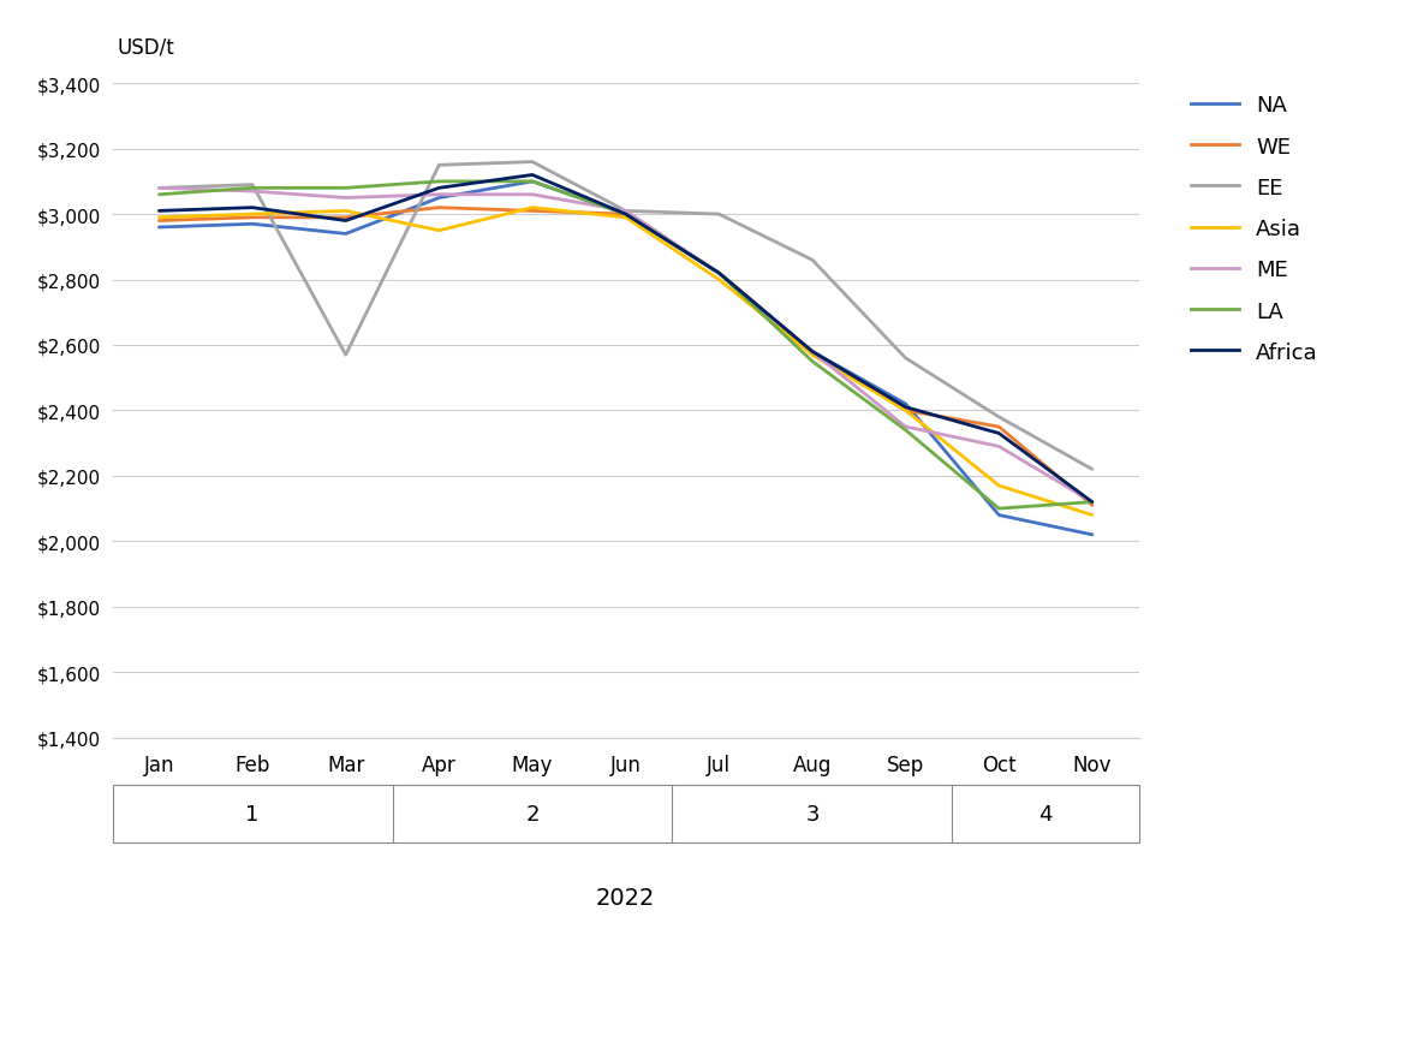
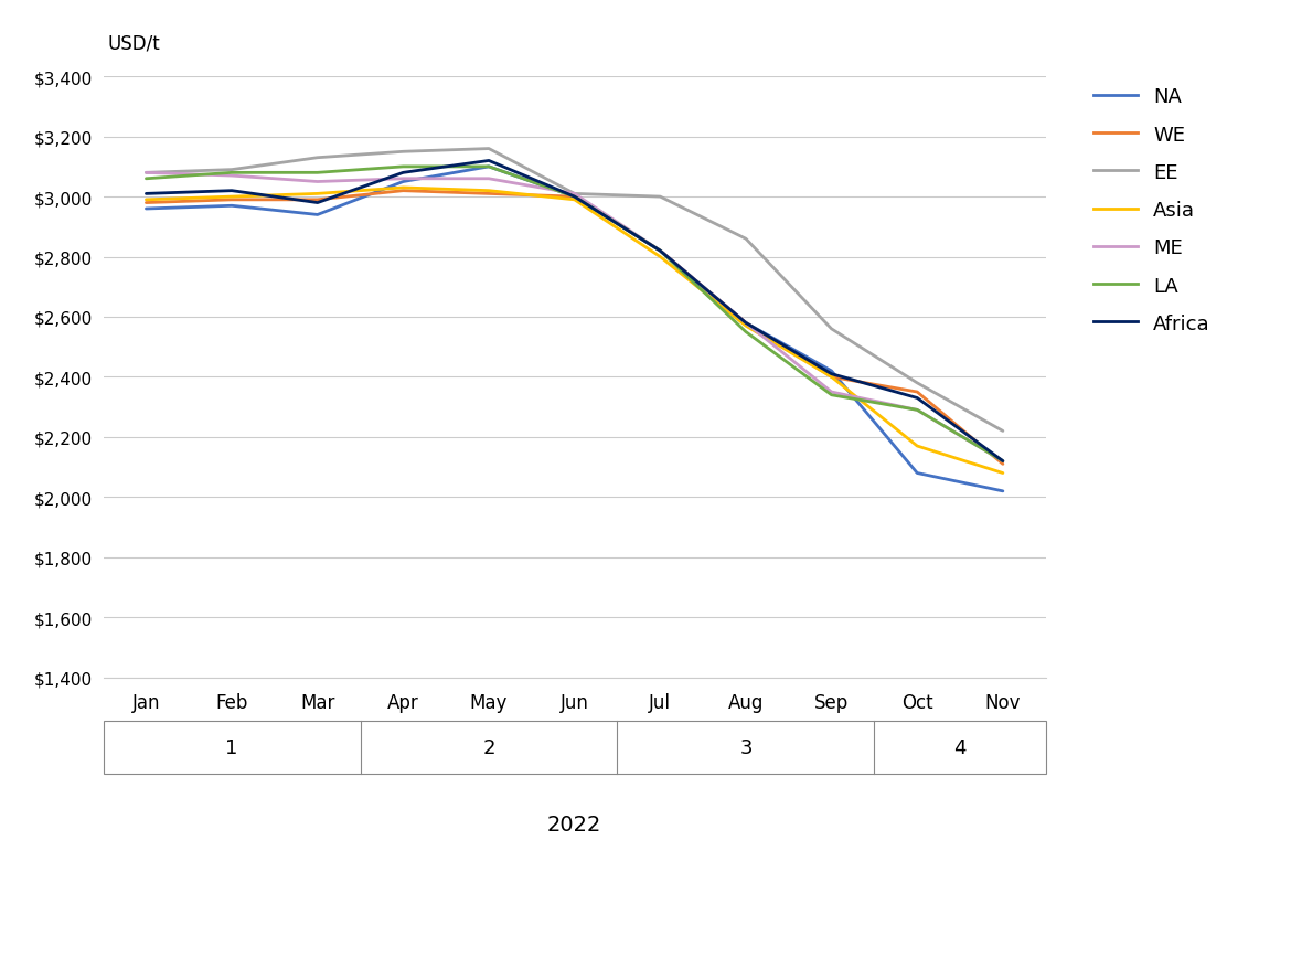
EE/Mar: $2,570 -> $3,130
Asia/Apr: $2,950 -> $3,030
LA/Oct: $2,100 -> $2,290
